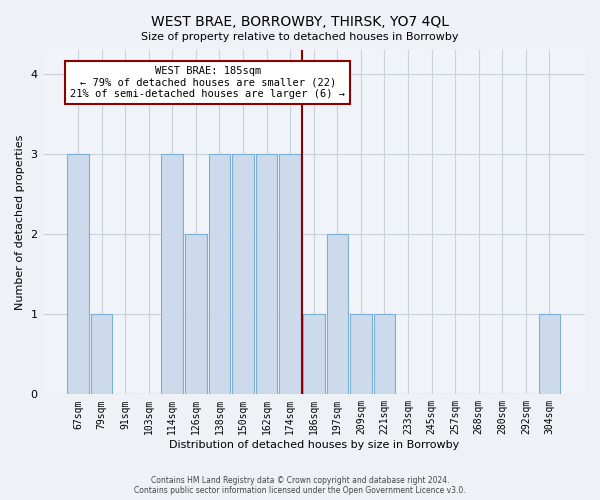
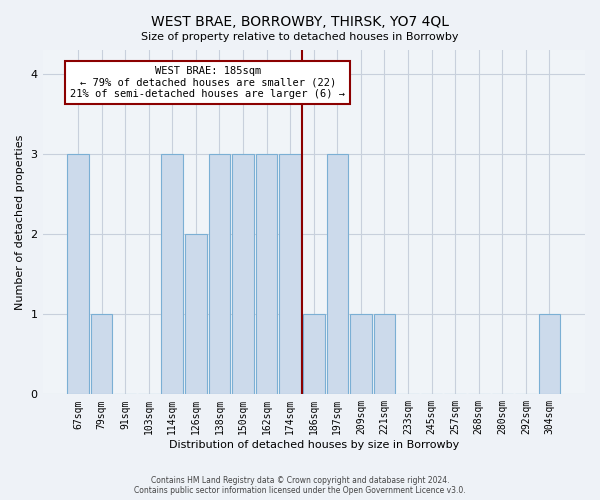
197sqm: 2 -> 3
